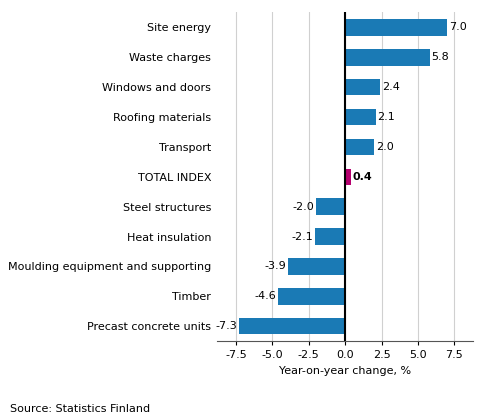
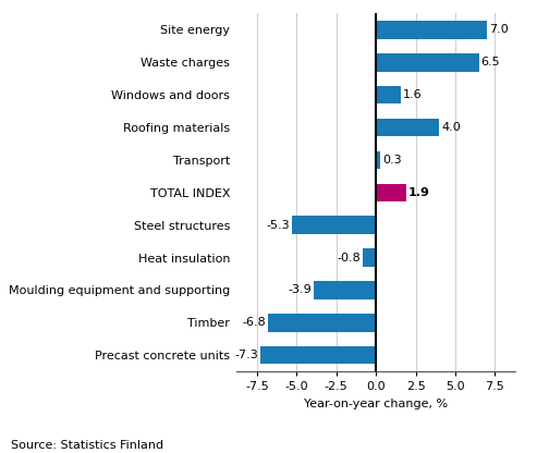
Waste charges: 5.8 -> 6.5
Windows and doors: 2.4 -> 1.6
Roofing materials: 2.1 -> 4.0
Transport: 2.0 -> 0.3
TOTAL INDEX: 0.4 -> 1.9
Steel structures: -2.0 -> -5.3
Heat insulation: -2.1 -> -0.8
Timber: -4.6 -> -6.8
